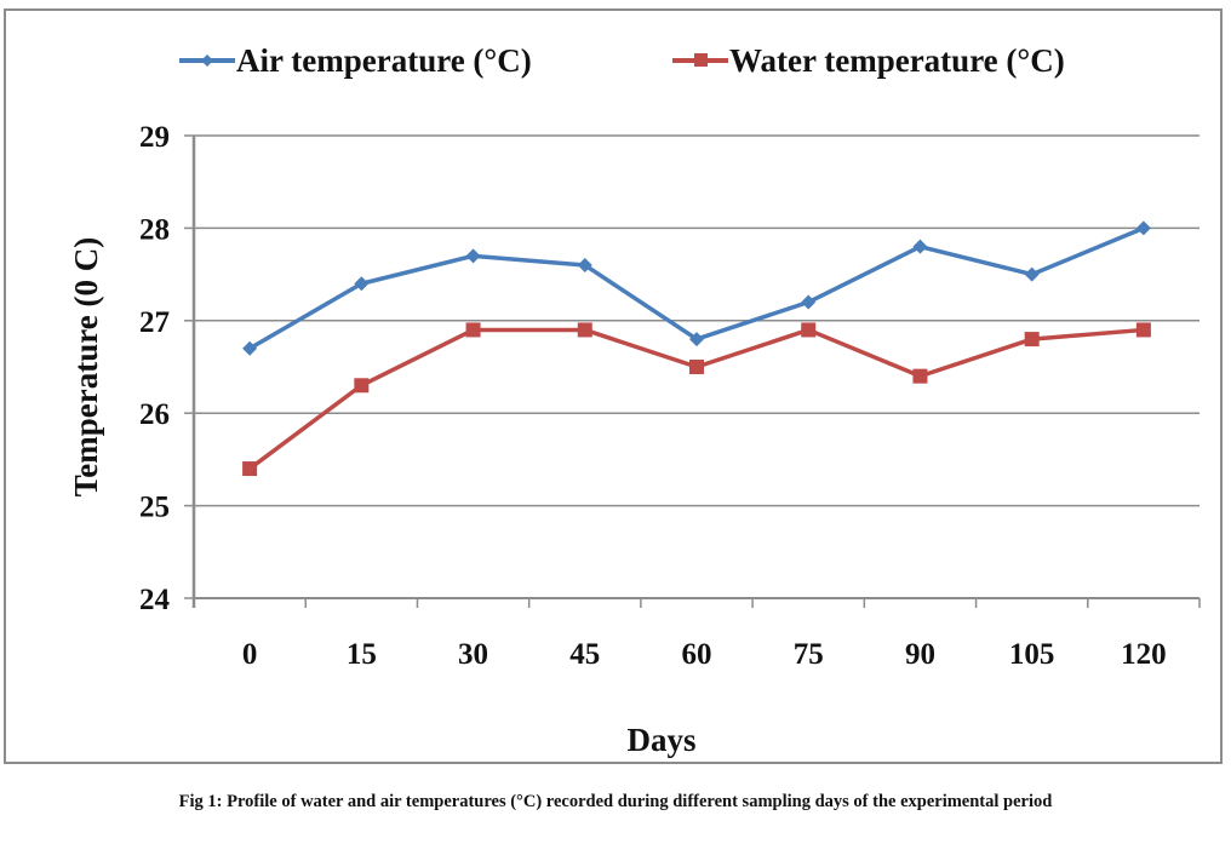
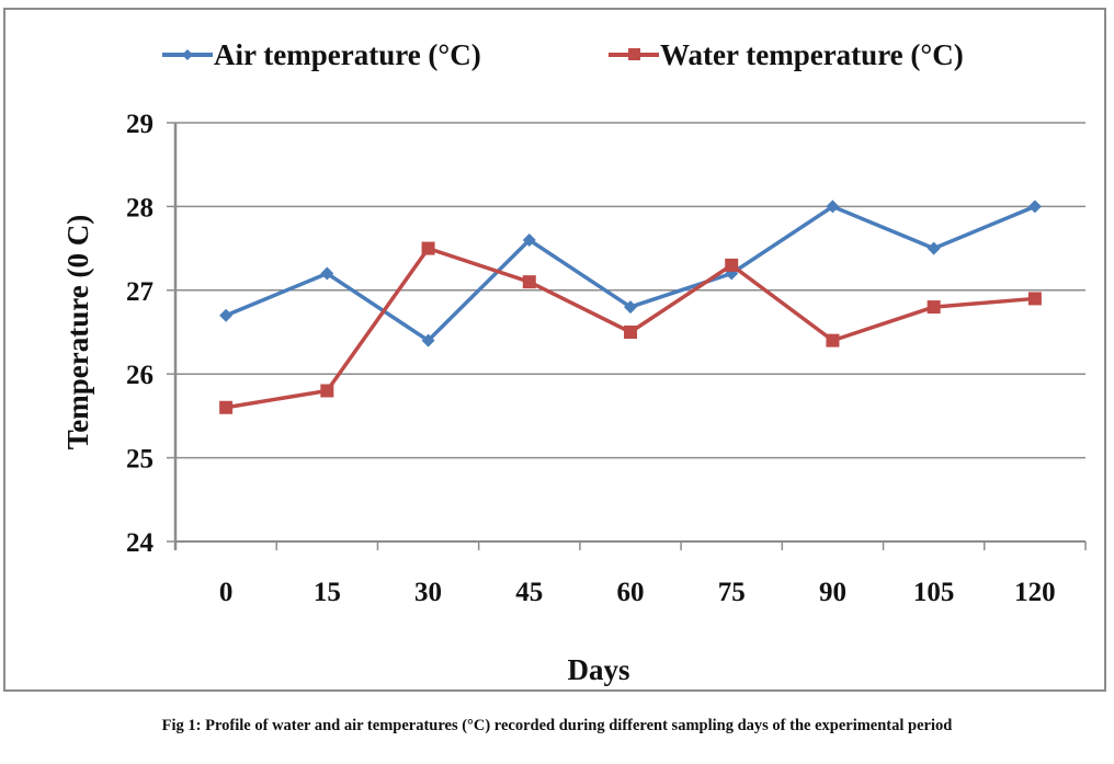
Water temperature (°C)/0: 25.4 -> 25.6
Air temperature (°C)/15: 27.4 -> 27.2
Water temperature (°C)/15: 26.3 -> 25.8
Air temperature (°C)/30: 27.7 -> 26.4
Water temperature (°C)/30: 26.9 -> 27.5
Water temperature (°C)/45: 26.9 -> 27.1
Water temperature (°C)/75: 26.9 -> 27.3
Air temperature (°C)/90: 27.8 -> 28.0
